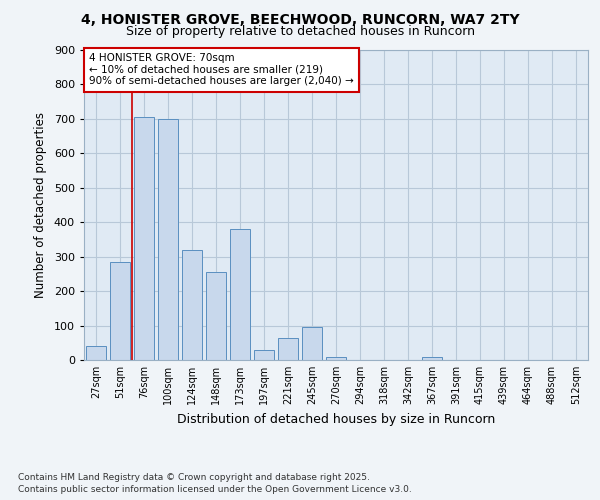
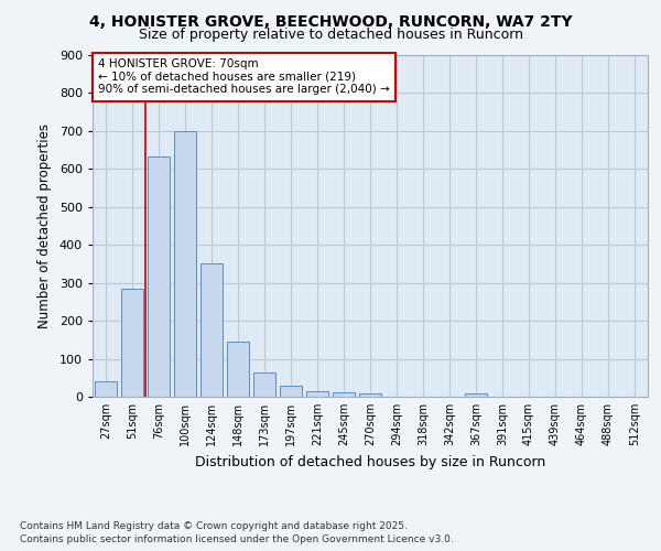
76sqm: 705 -> 632
124sqm: 320 -> 350
148sqm: 255 -> 145
173sqm: 380 -> 65
221sqm: 65 -> 15
245sqm: 95 -> 12
